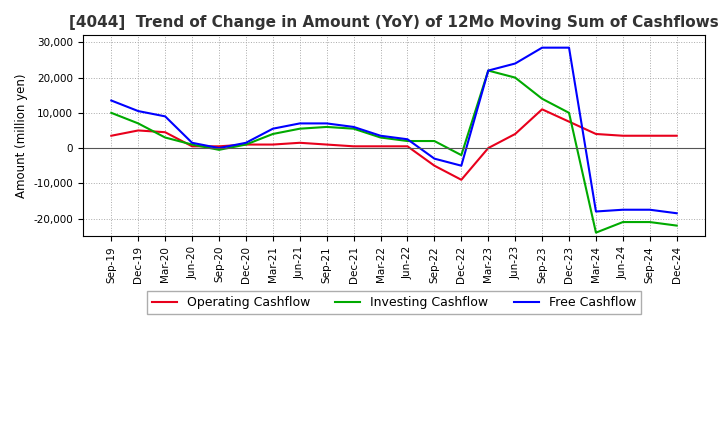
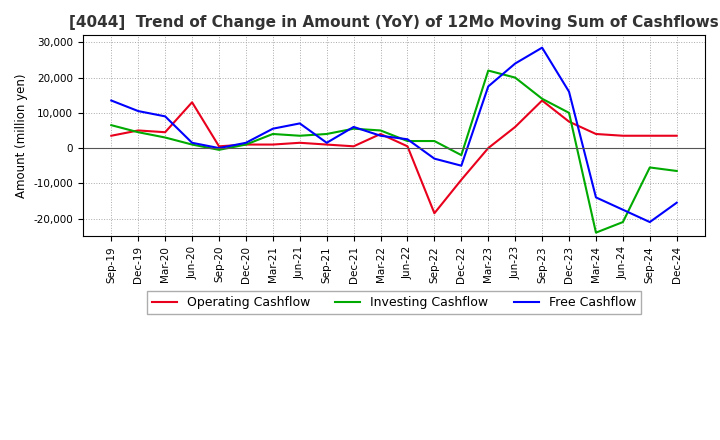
Investing Cashflow/Sep-19: 10,000 -> 6,500
Investing Cashflow/Dec-19: 7,000 -> 4,500
Operating Cashflow/Jun-20: 500 -> 13,000
Investing Cashflow/Jun-21: 5,500 -> 3,500
Investing Cashflow/Sep-21: 6,000 -> 4,000
Free Cashflow/Sep-21: 7,000 -> 1,500
Operating Cashflow/Mar-22: 500 -> 4,000
Investing Cashflow/Mar-22: 3,000 -> 5,000
Operating Cashflow/Sep-22: -5,000 -> -18,500
Free Cashflow/Mar-23: 22,000 -> 17,500
Operating Cashflow/Jun-23: 4,000 -> 6,000
Operating Cashflow/Sep-23: 11,000 -> 13,500
Free Cashflow/Dec-23: 28,500 -> 16,000
Free Cashflow/Mar-24: -18,000 -> -14,000
Investing Cashflow/Sep-24: -21,000 -> -5,500
Free Cashflow/Sep-24: -17,500 -> -21,000
Investing Cashflow/Dec-24: -22,000 -> -6,500
Free Cashflow/Dec-24: -18,500 -> -15,500
